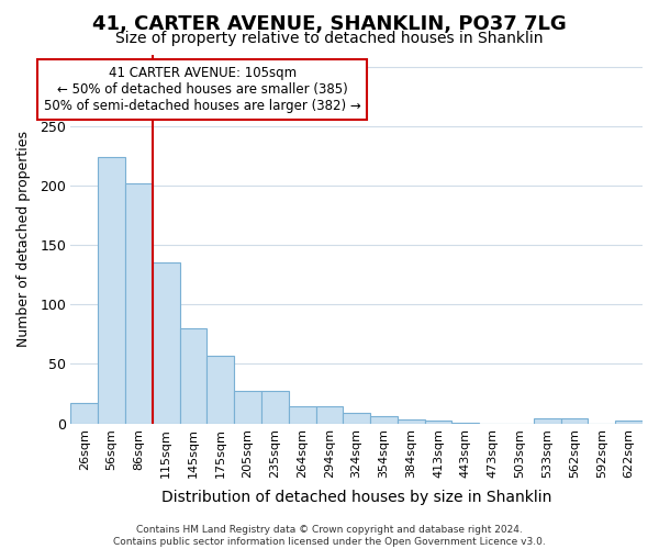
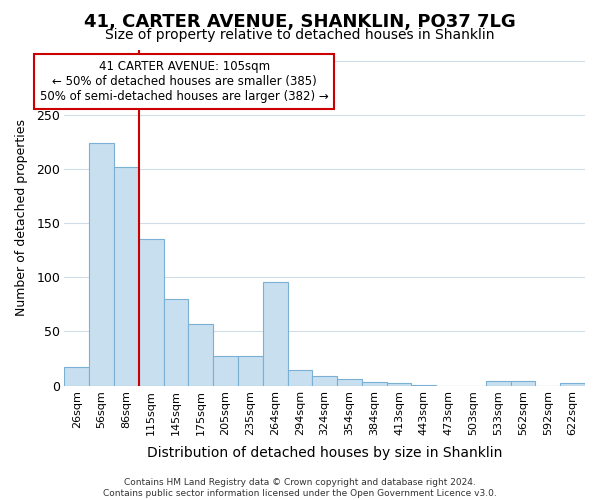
264sqm: 14 -> 96
